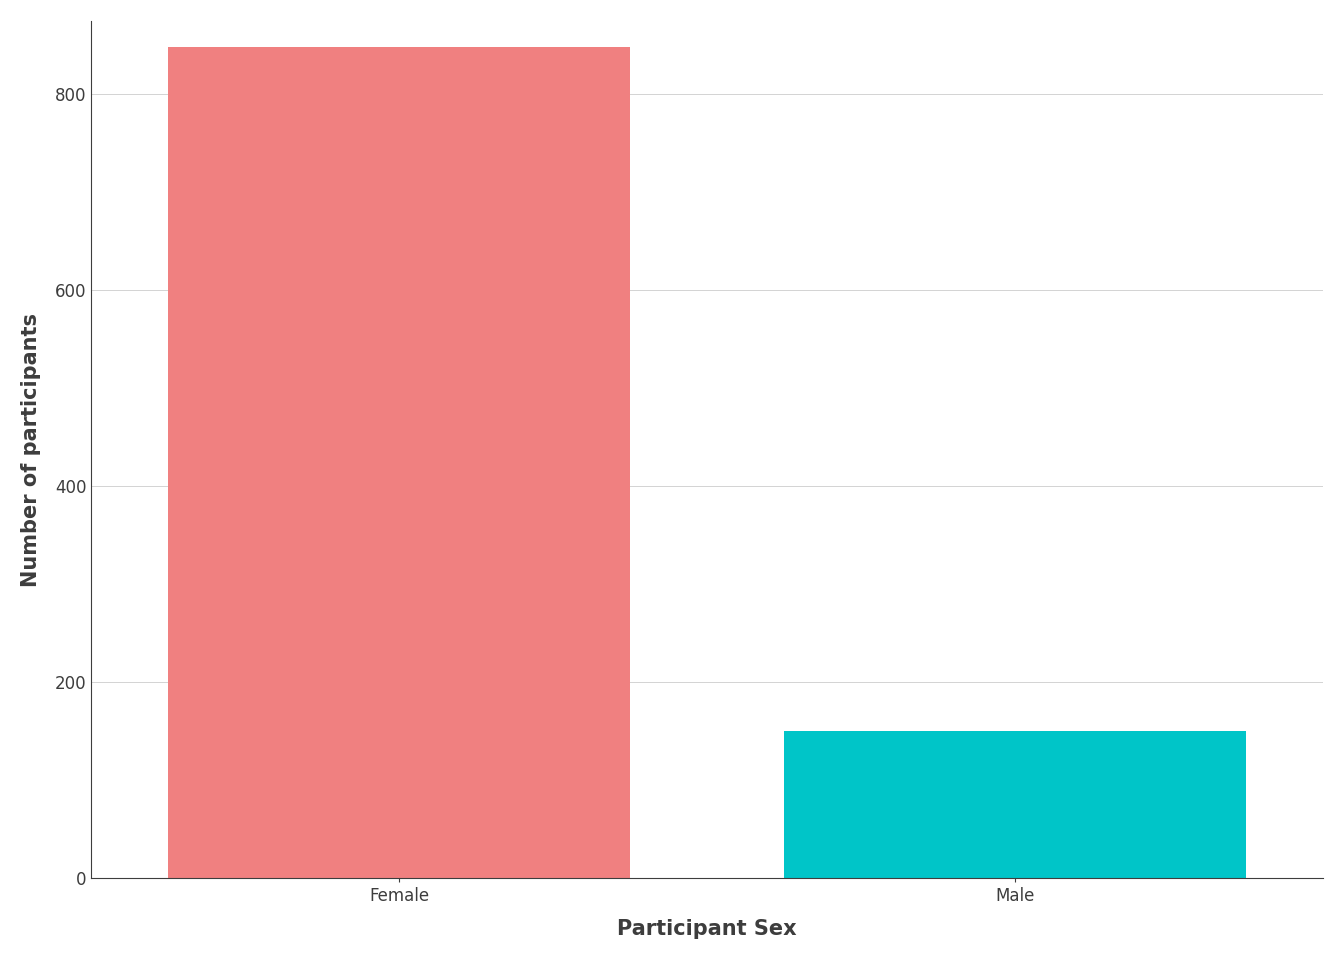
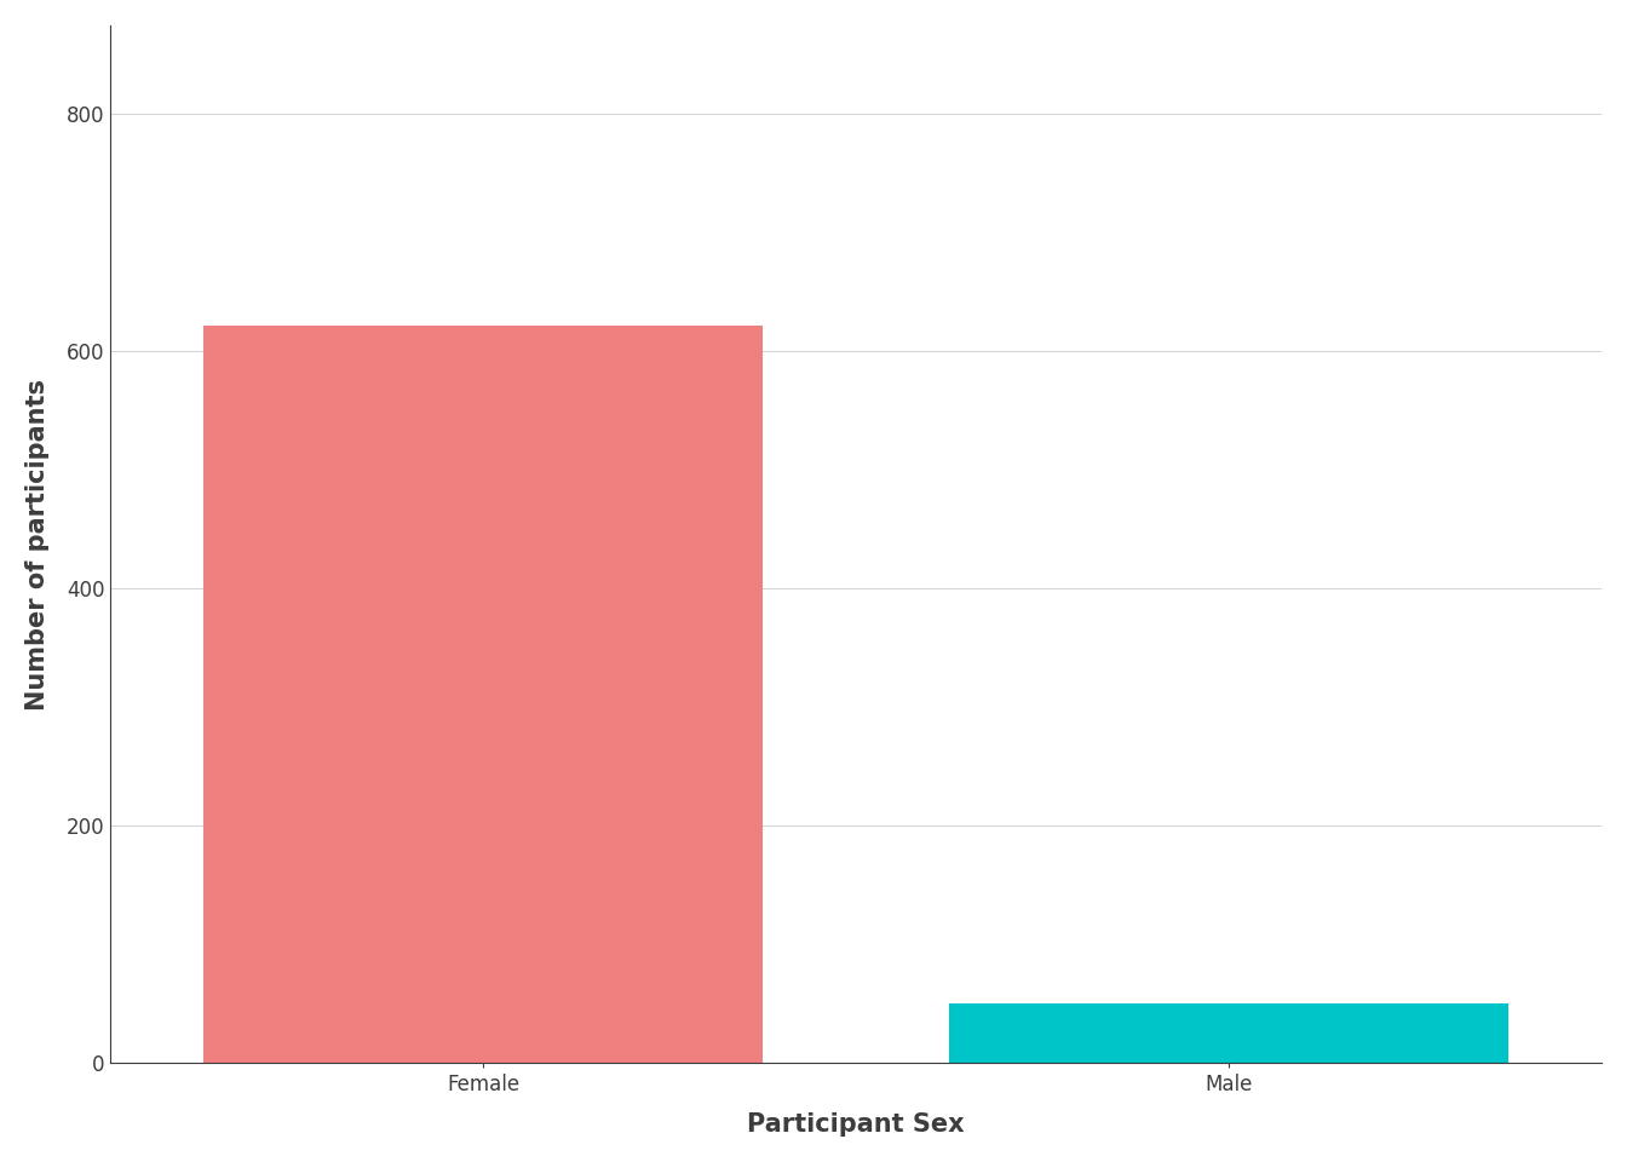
Female: 848 -> 622
Male: 150 -> 50
